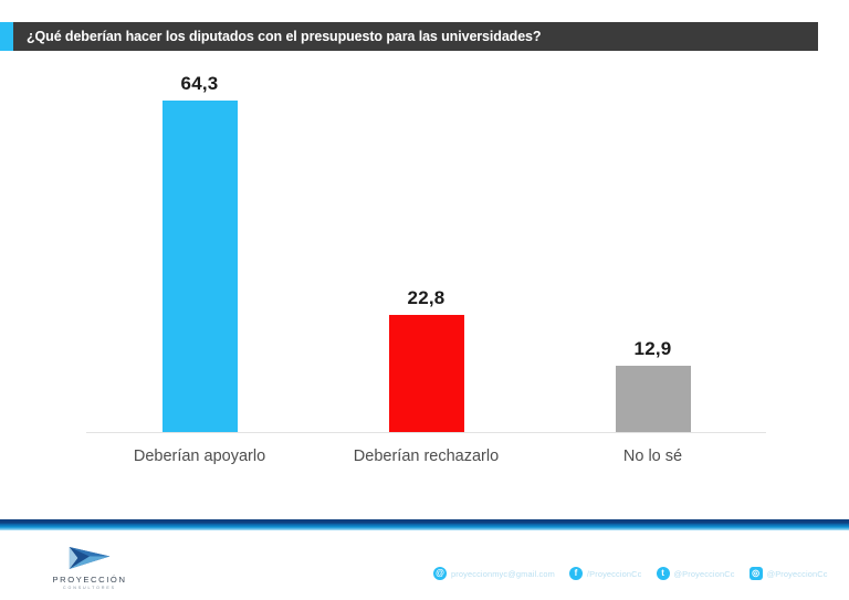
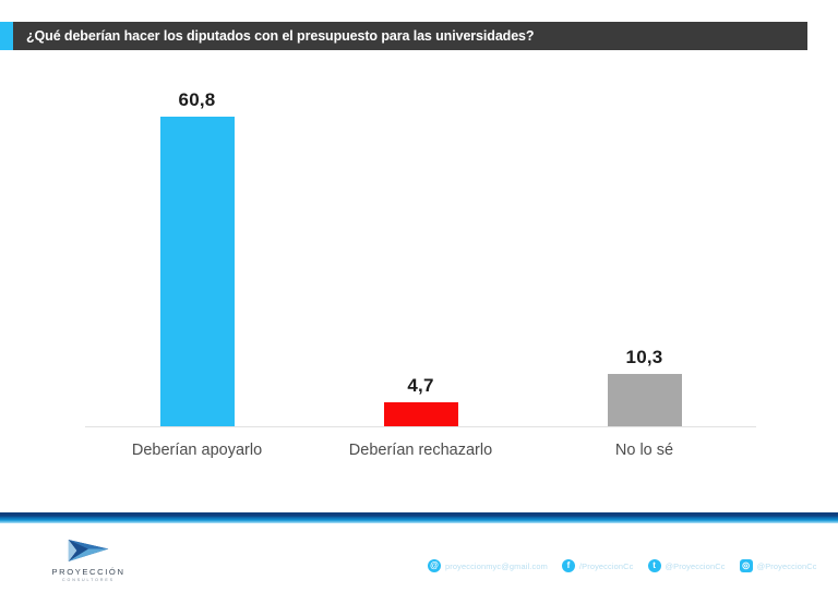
Deberían apoyarlo: 64,3 -> 60,8
Deberían rechazarlo: 22,8 -> 4,7
No lo sé: 12,9 -> 10,3
